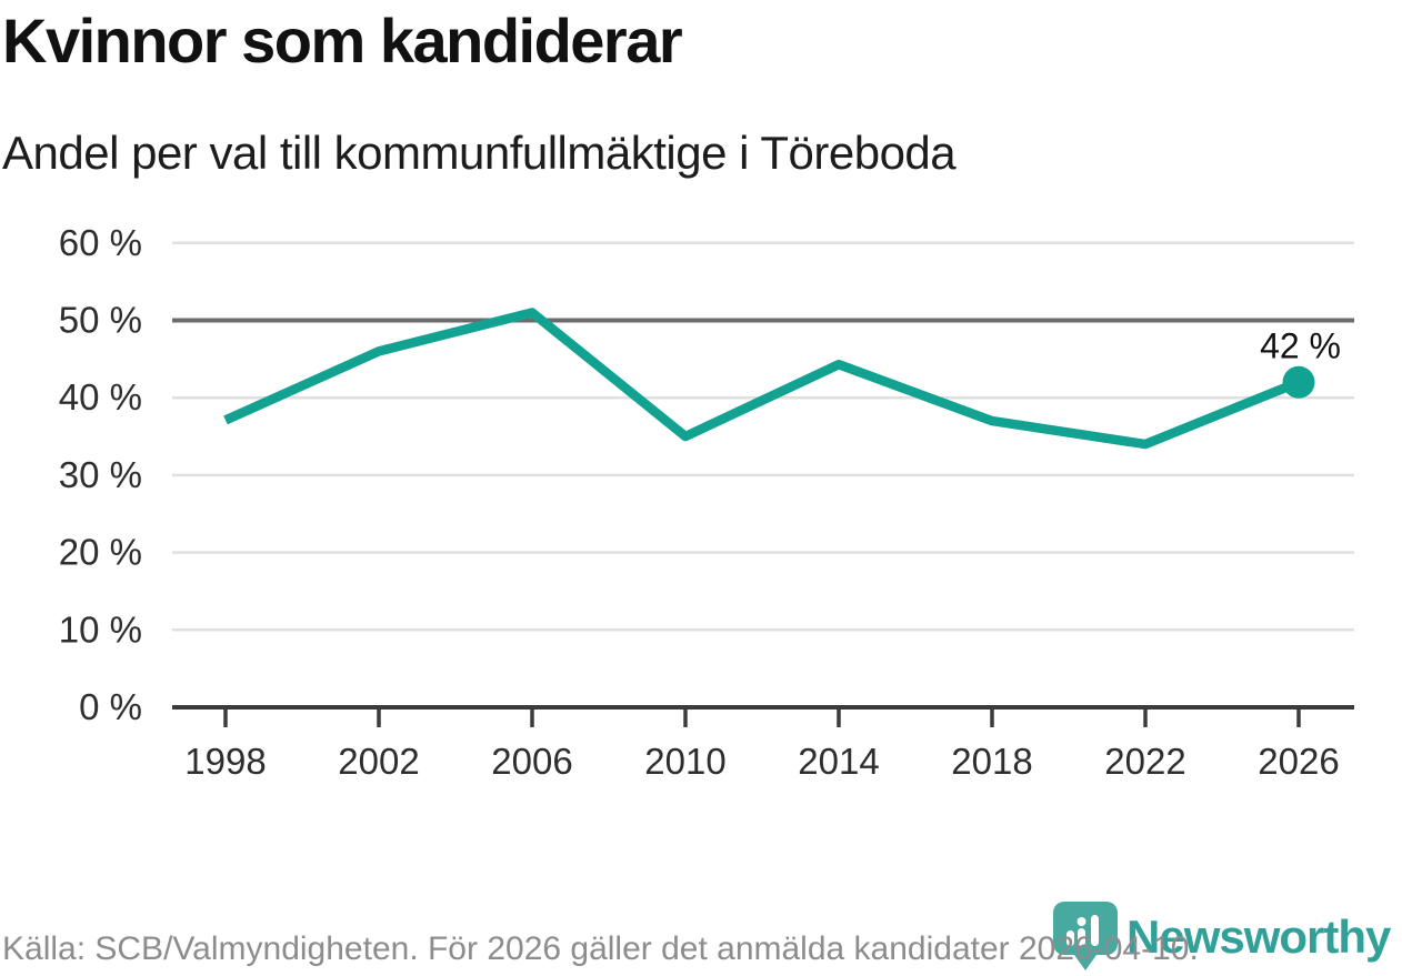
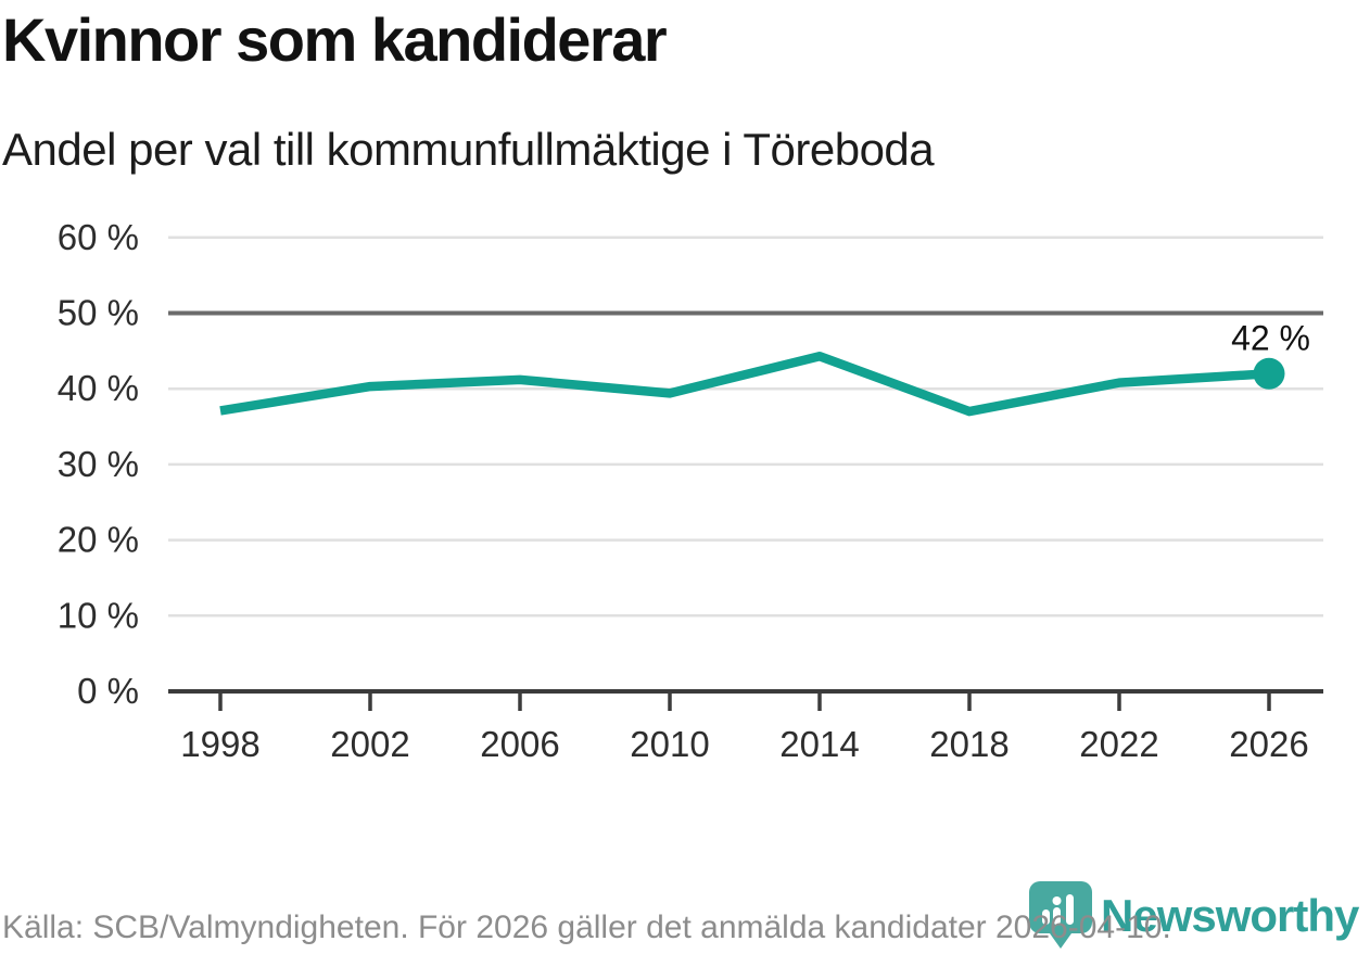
2002: 46% -> 40%
2006: 51% -> 41%
2010: 35% -> 39%
2022: 34% -> 41%
